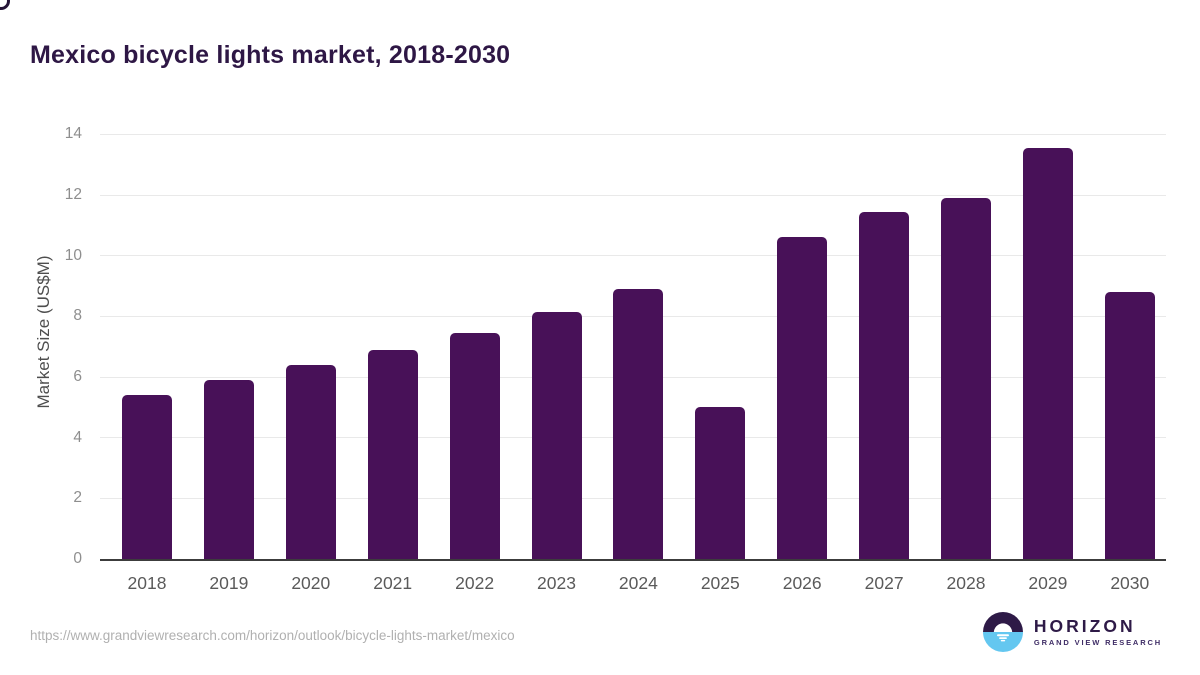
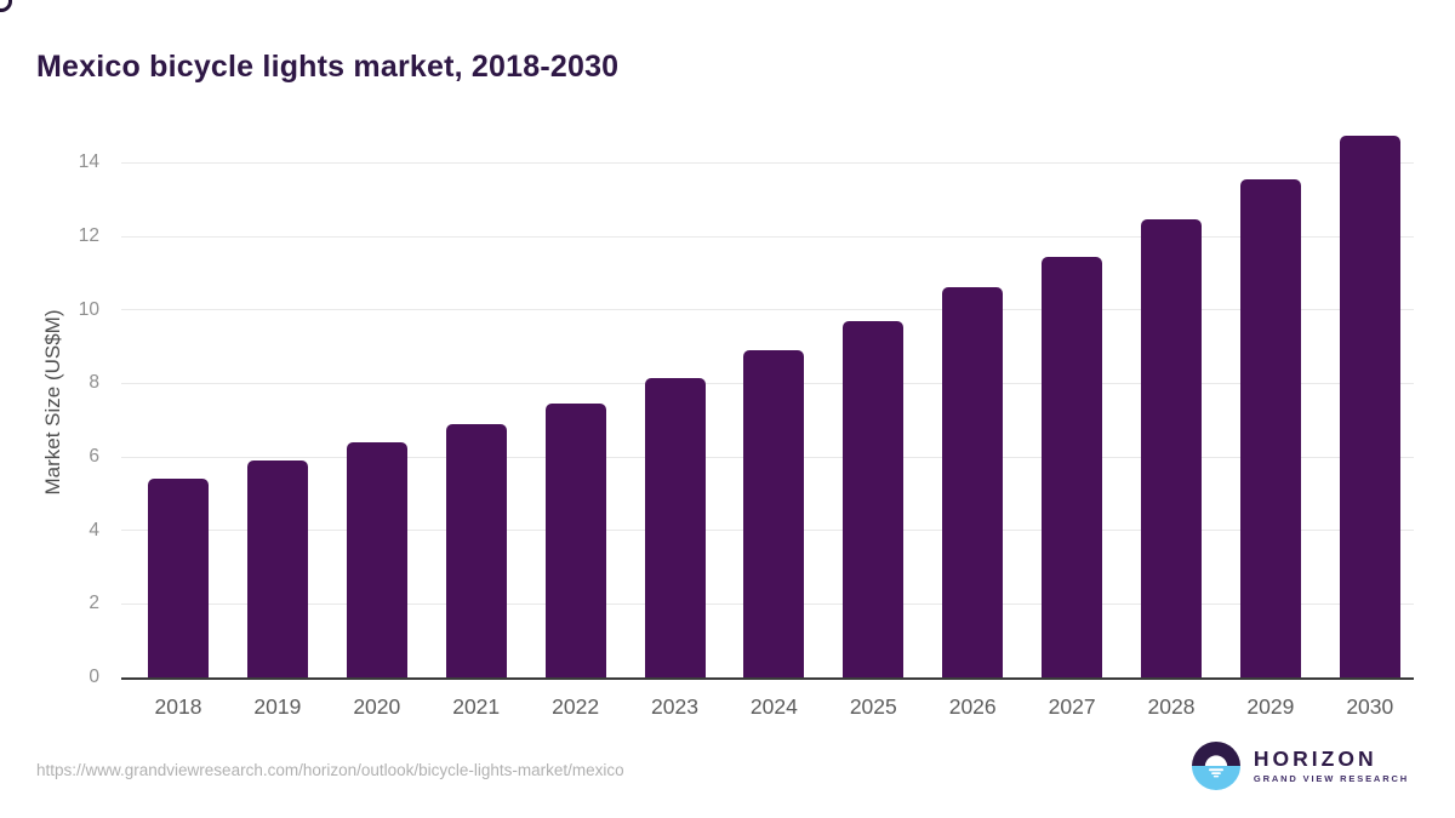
2025: 5.0 -> 9.7
2028: 11.9 -> 12.4
2030: 8.8 -> 14.8
